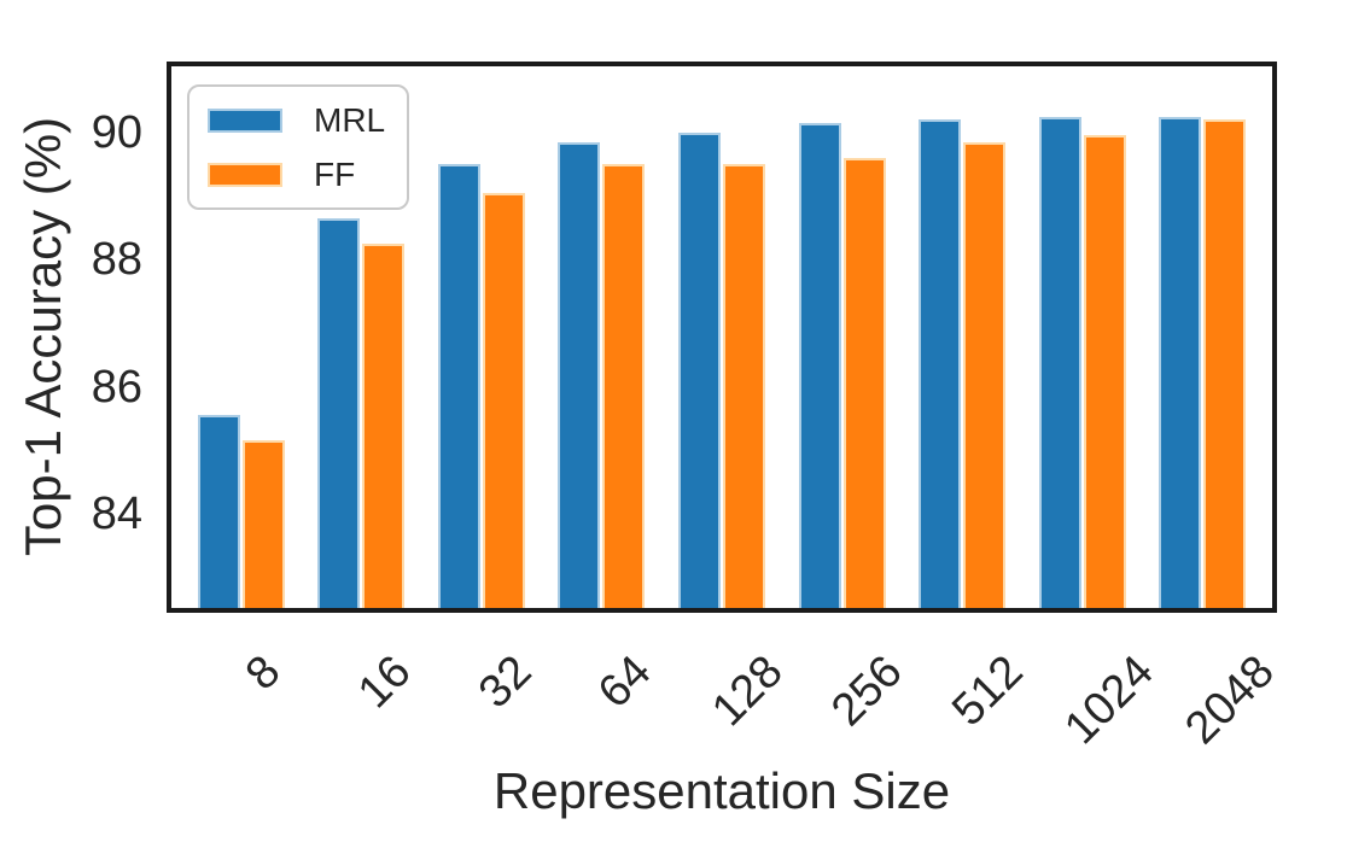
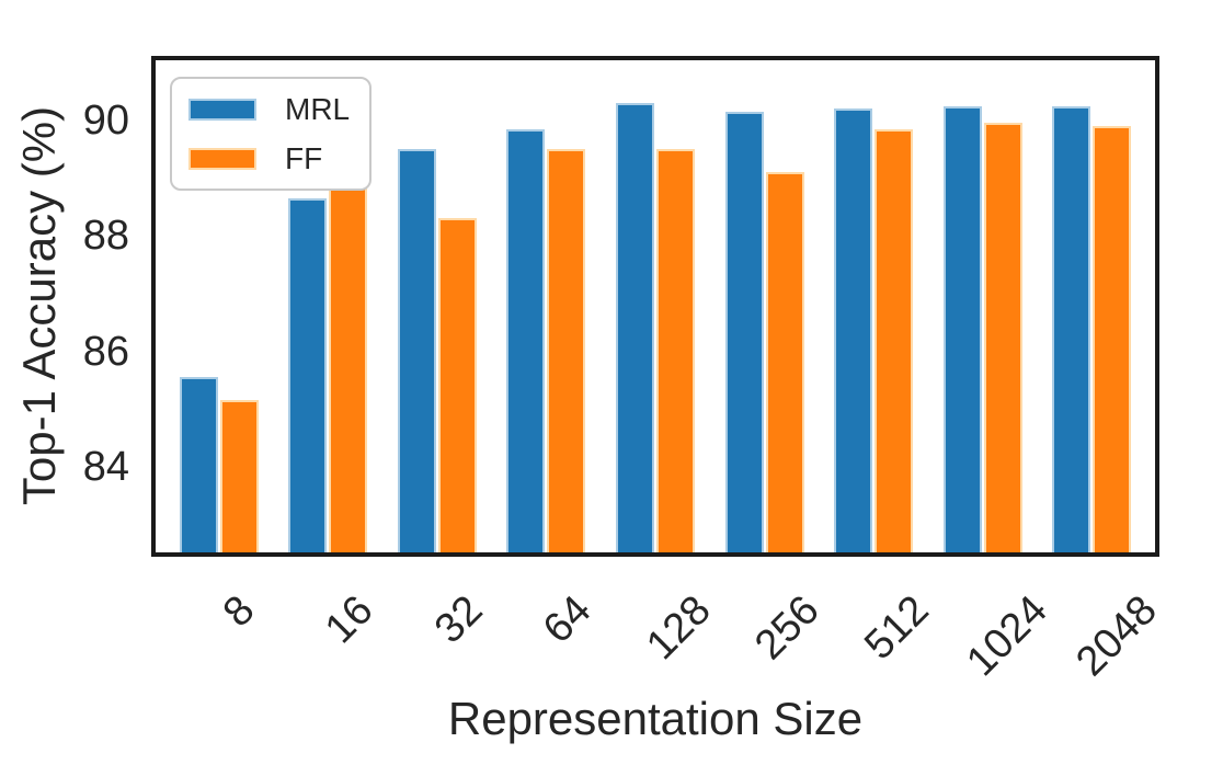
FF/16: 88.2 -> 89.8
FF/32: 89.0 -> 88.3
MRL/128: 90.0 -> 90.3
FF/256: 89.6 -> 89.1
FF/2048: 90.2 -> 89.9
